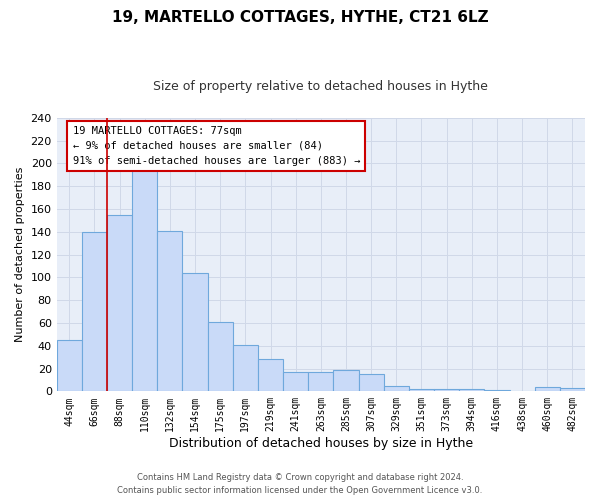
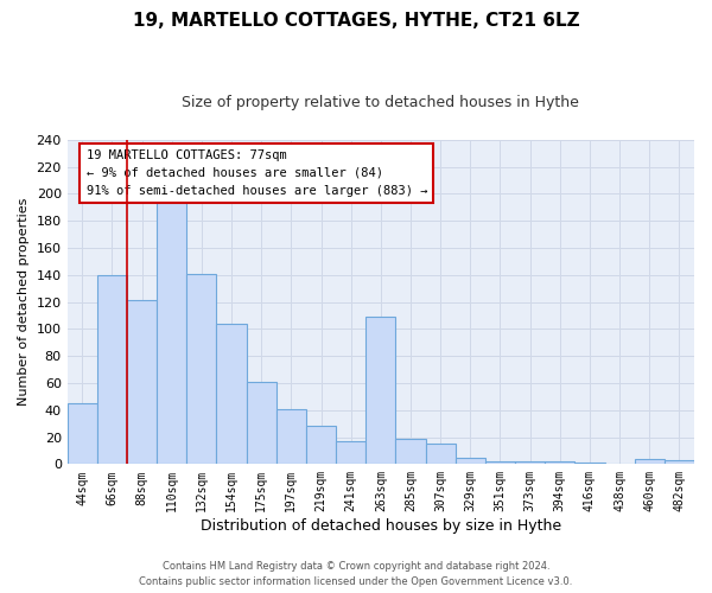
88sqm: 155 -> 121
263sqm: 17 -> 109
